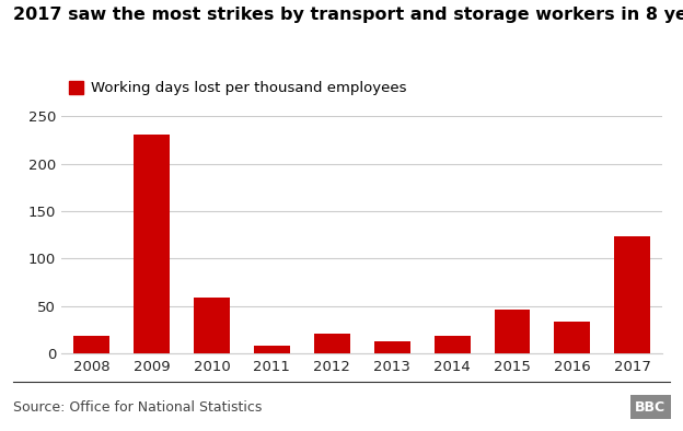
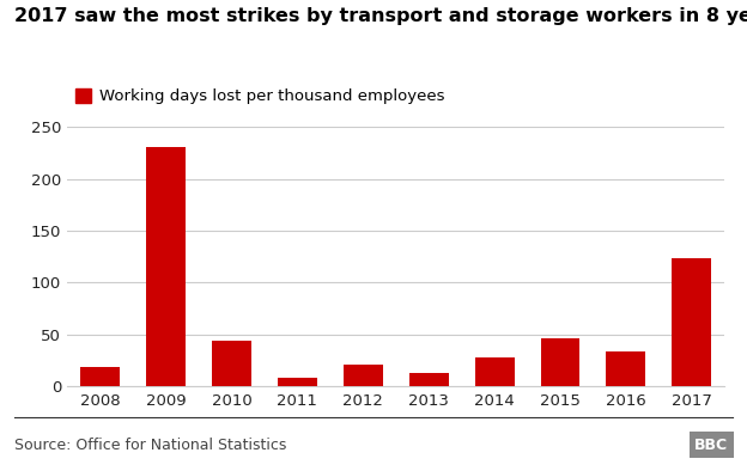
2010: 59 -> 44
2014: 18 -> 28
